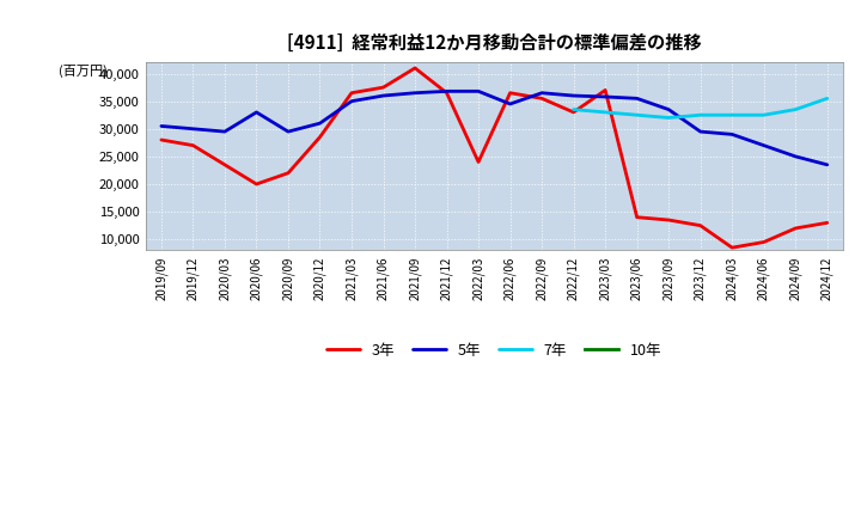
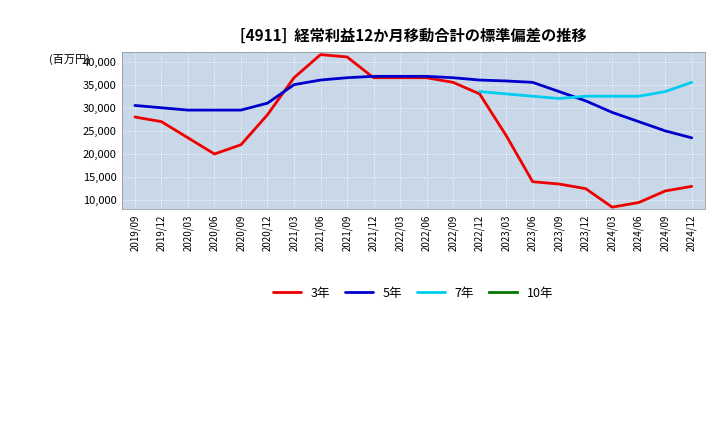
5年/2020/06: 33,000 -> 29,500
3年/2021/06: 37,500 -> 41,500
3年/2022/03: 24,000 -> 36,500
5年/2022/06: 34,500 -> 36,800
3年/2023/03: 37,000 -> 24,000
5年/2023/12: 29,500 -> 31,500
